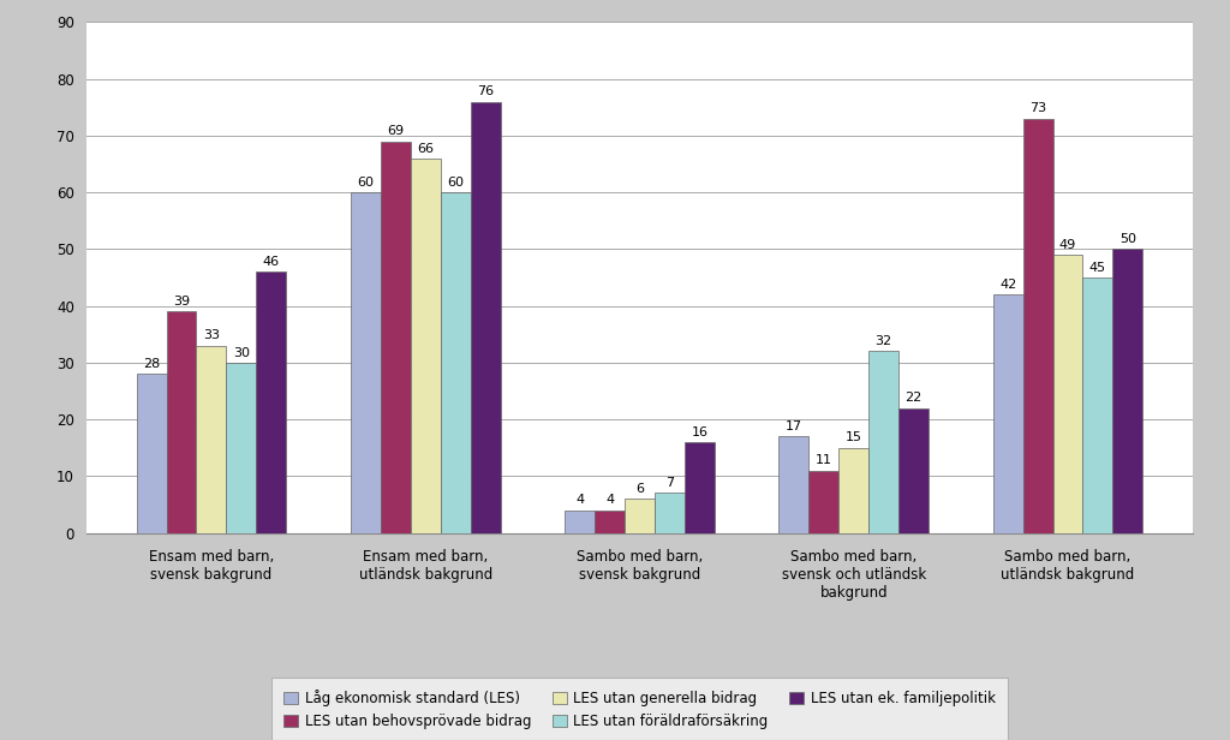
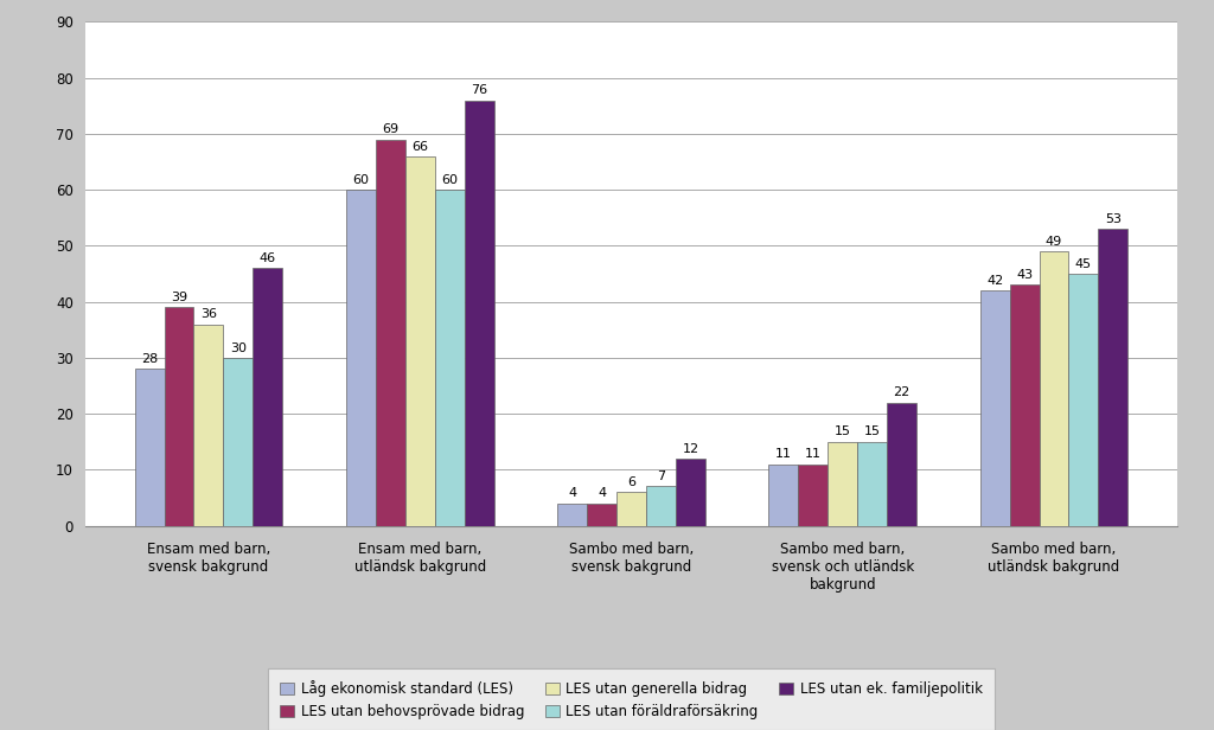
LES utan generella bidrag/Ensam med barn, svensk bakgrund: 33 -> 36
LES utan ek. familjepolitik/Sambo med barn, svensk bakgrund: 16 -> 12
Låg ekonomisk standard (LES)/Sambo med barn, svensk och utländsk bakgrund: 17 -> 11
LES utan föräldraförsäkring/Sambo med barn, svensk och utländsk bakgrund: 32 -> 15
LES utan behovsprövade bidrag/Sambo med barn, utländsk bakgrund: 73 -> 43
LES utan ek. familjepolitik/Sambo med barn, utländsk bakgrund: 50 -> 53
